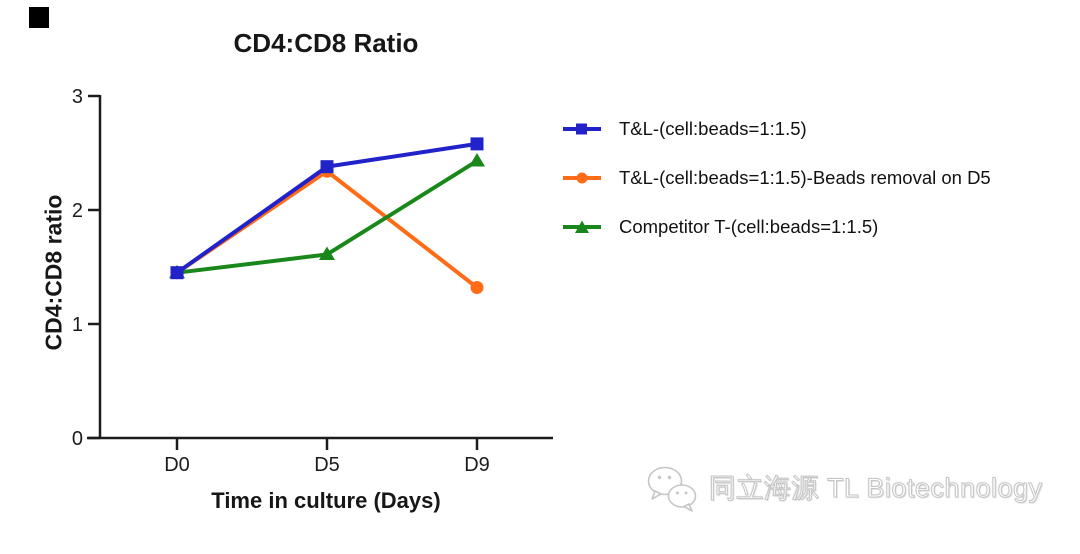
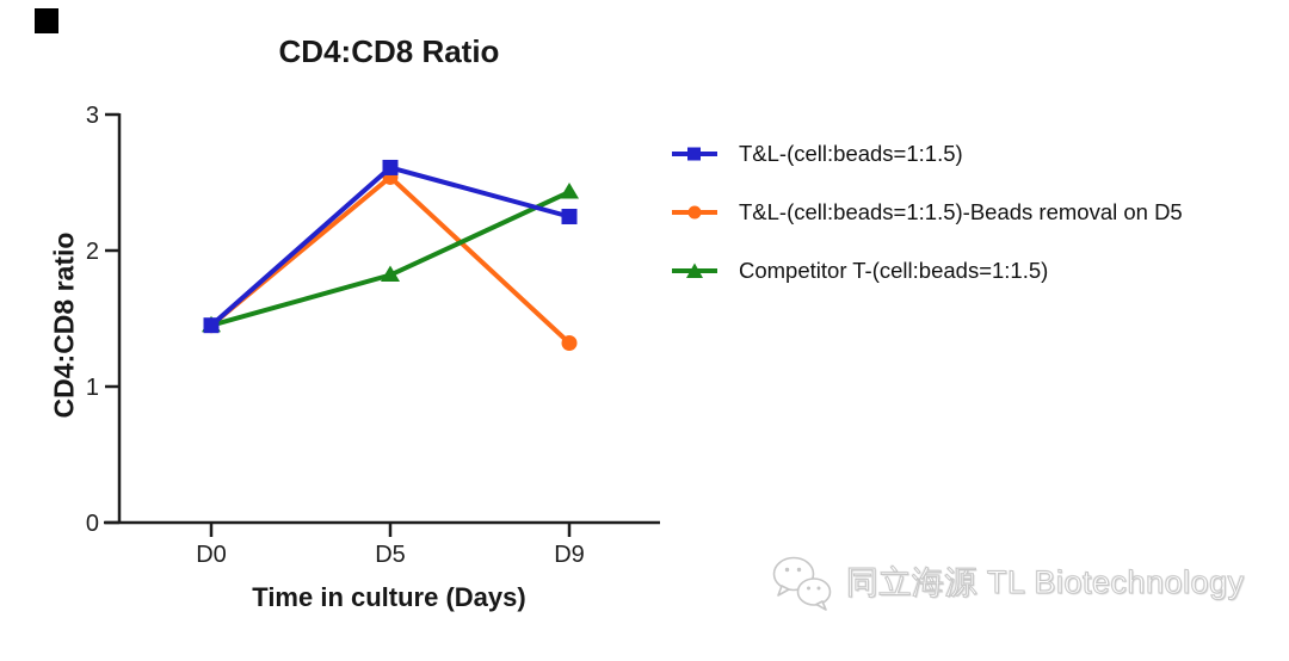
T&L-(cell:beads=1:1.5)/D5: 2.38 -> 2.61
T&L-(cell:beads=1:1.5)-Beads removal on D5/D5: 2.34 -> 2.54
Competitor T-(cell:beads=1:1.5)/D5: 1.61 -> 1.82
T&L-(cell:beads=1:1.5)/D9: 2.58 -> 2.25
